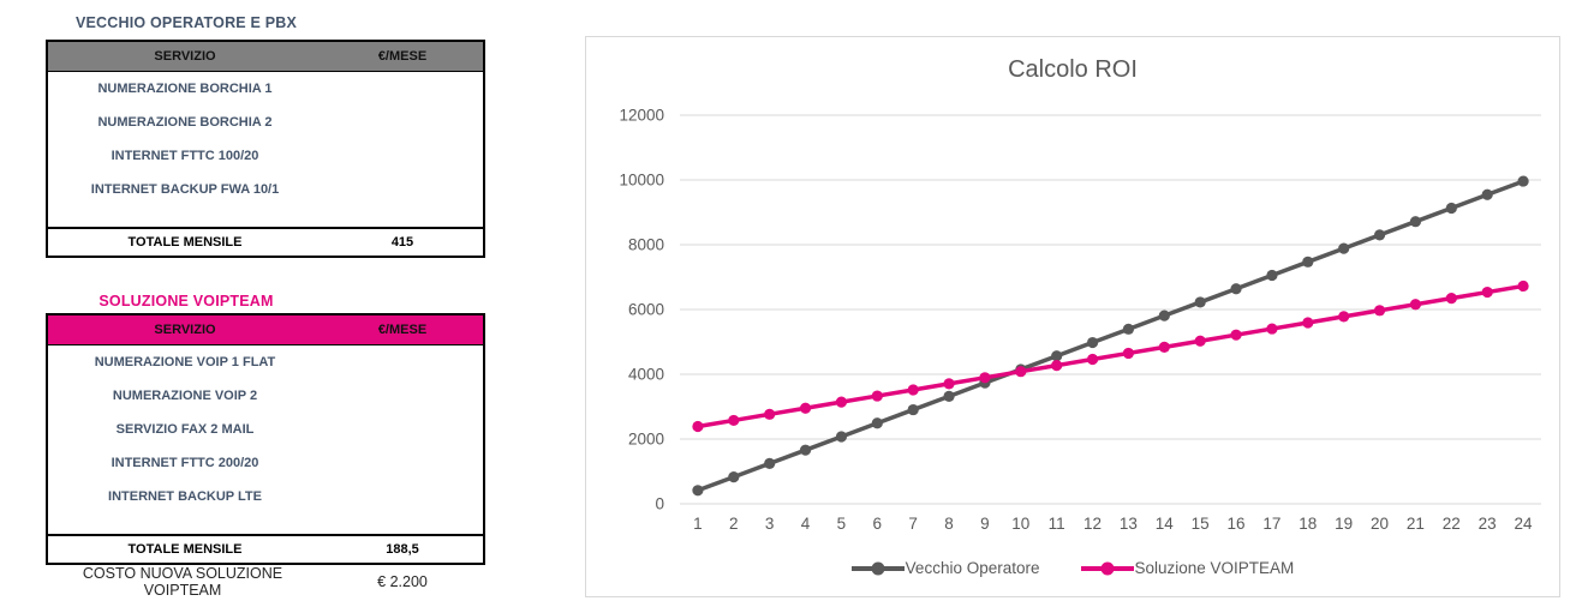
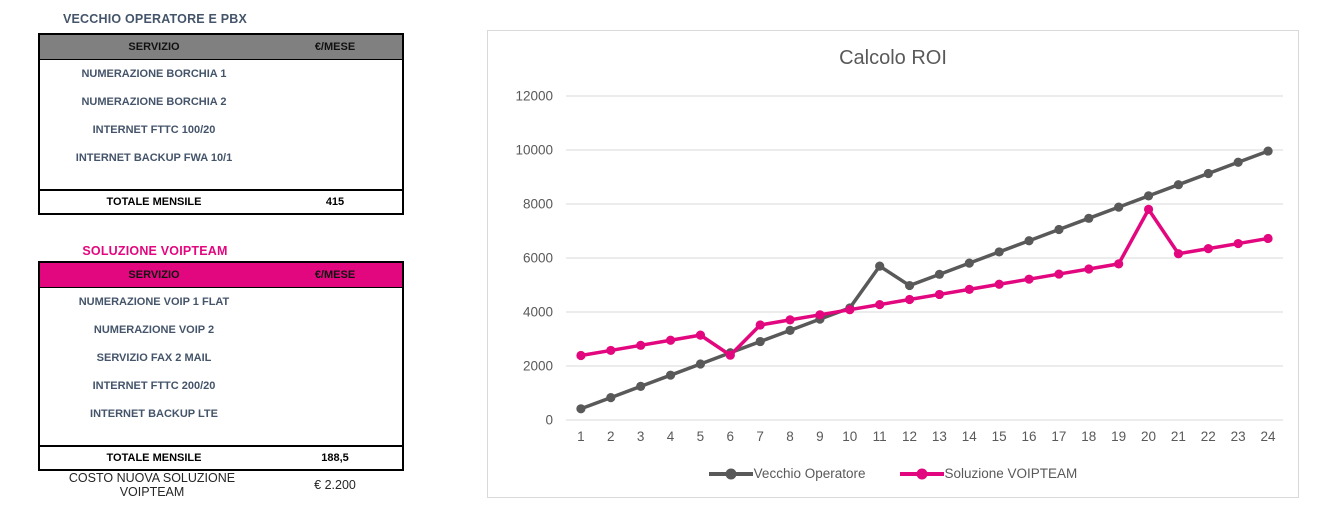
Soluzione VOIPTEAM/6: 3300 -> 2400
Vecchio Operatore/11: 4600 -> 5700
Soluzione VOIPTEAM/20: 6000 -> 7800
